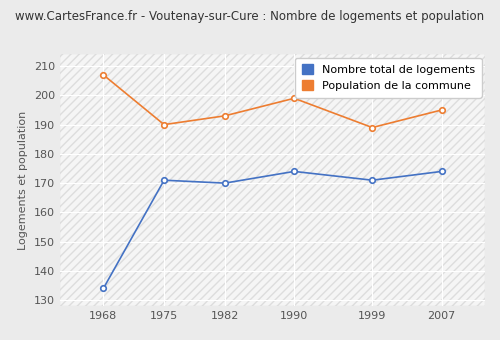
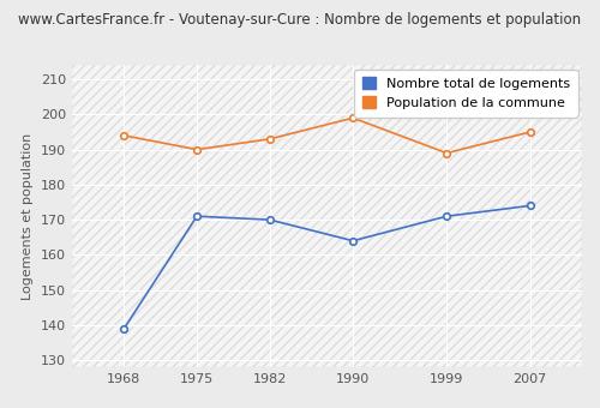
Nombre total de logements/1968: 134 -> 139
Population de la commune/1968: 207 -> 194
Nombre total de logements/1990: 174 -> 164
